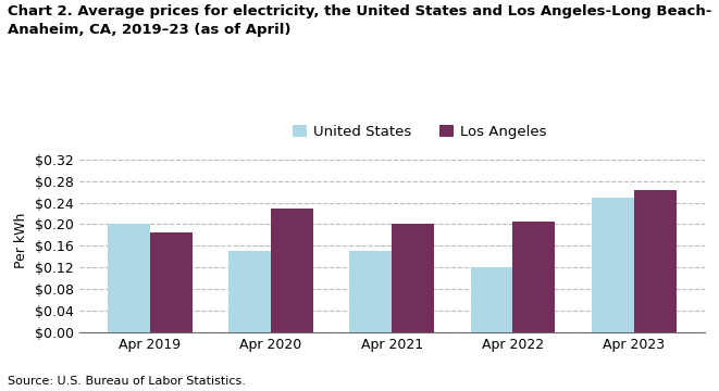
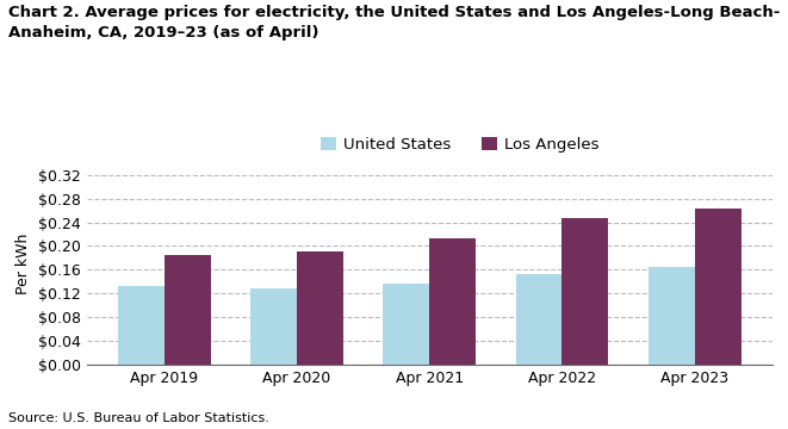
United States/Apr 2019: $0.200 -> $0.132
United States/Apr 2020: $0.150 -> $0.129
Los Angeles/Apr 2020: $0.230 -> $0.190
United States/Apr 2021: $0.150 -> $0.136
Los Angeles/Apr 2021: $0.200 -> $0.213
United States/Apr 2022: $0.120 -> $0.152
Los Angeles/Apr 2022: $0.205 -> $0.248
United States/Apr 2023: $0.250 -> $0.165
